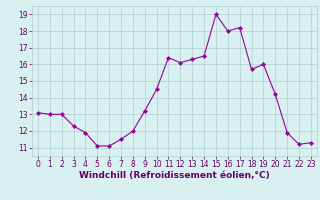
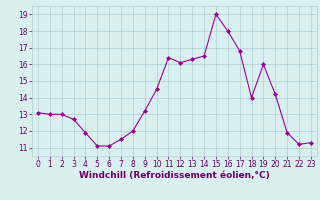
3: 12.3 -> 12.7
17: 18.2 -> 16.8
18: 15.7 -> 14.0
